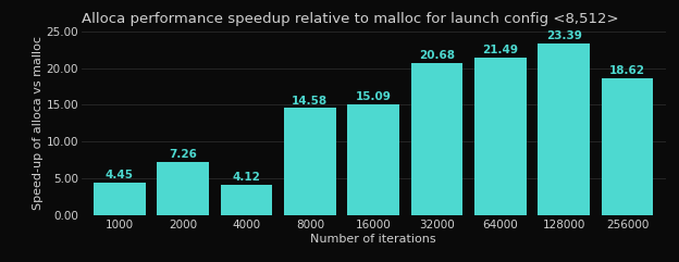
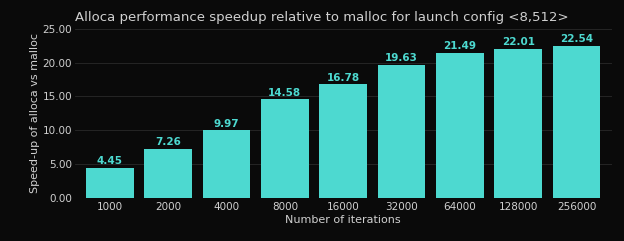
4000: 4.12 -> 9.97
16000: 15.09 -> 16.78
32000: 20.68 -> 19.63
128000: 23.39 -> 22.01
256000: 18.62 -> 22.54
